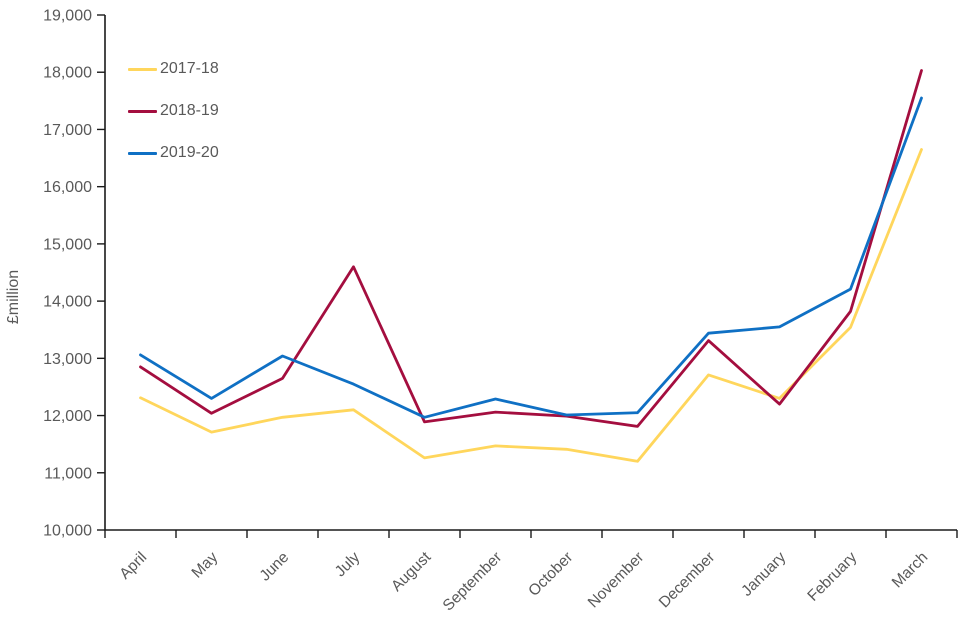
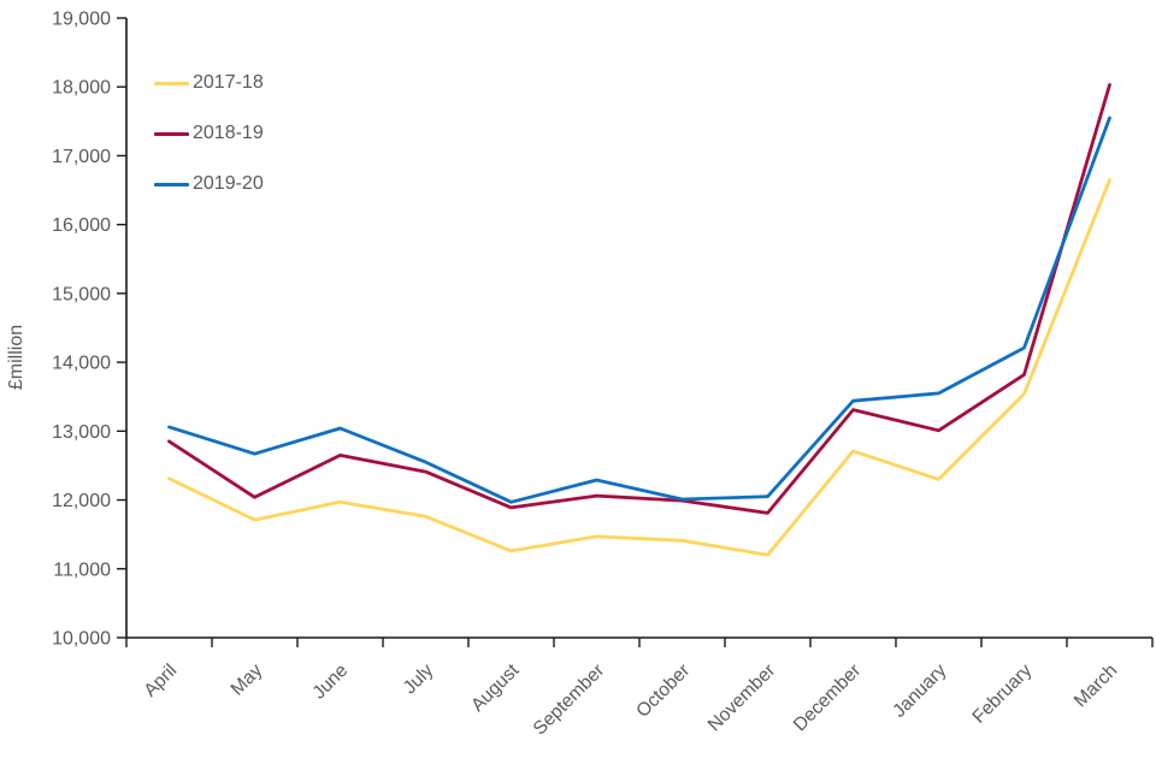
2019-20/May: 12300 -> 12700
2017-18/July: 12100 -> 11800
2018-19/July: 14600 -> 12400
2018-19/January: 12200 -> 13000
